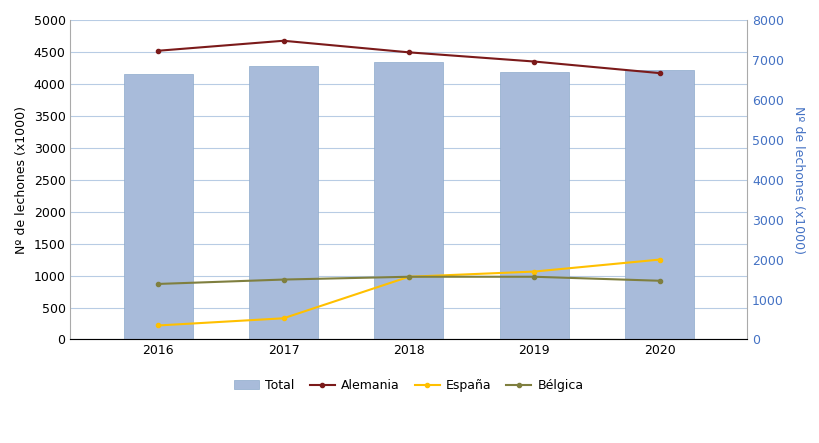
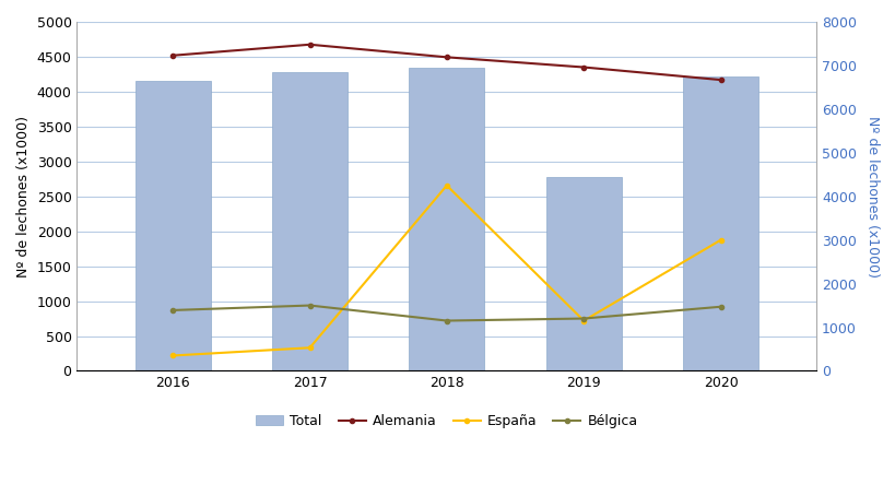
España/2018: 1570 -> 4250
Bélgica/2018: 1570 -> 1150
Total/2019: 4180 -> 2780
España/2019: 1700 -> 1150
Bélgica/2019: 1570 -> 1200
España/2020: 2000 -> 3000
